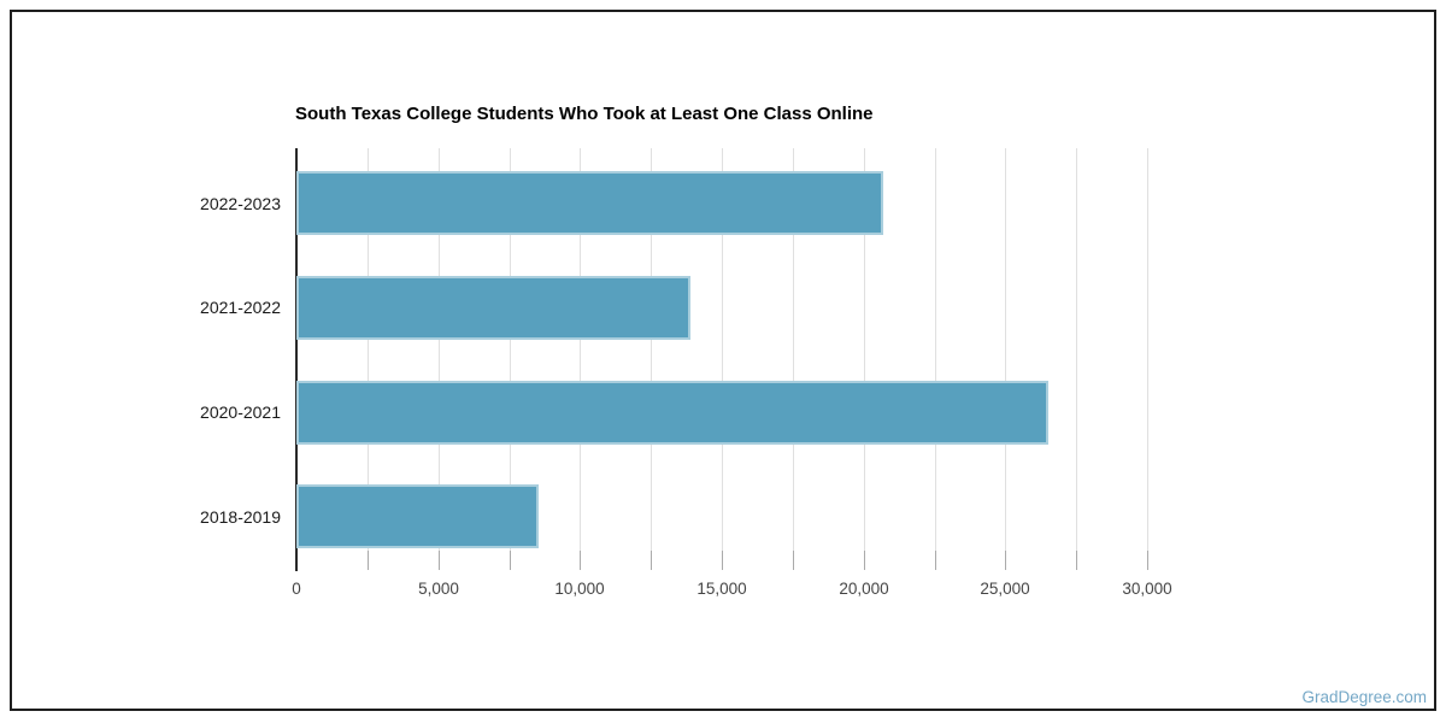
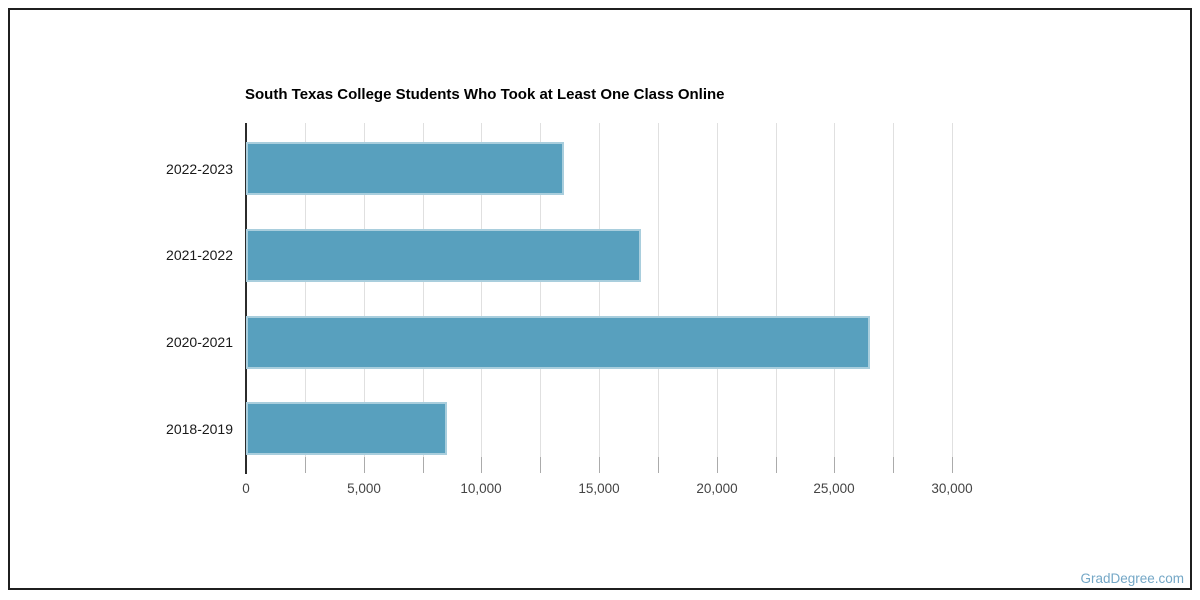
2022-2023: 20700 -> 13500
2021-2022: 13900 -> 16800
